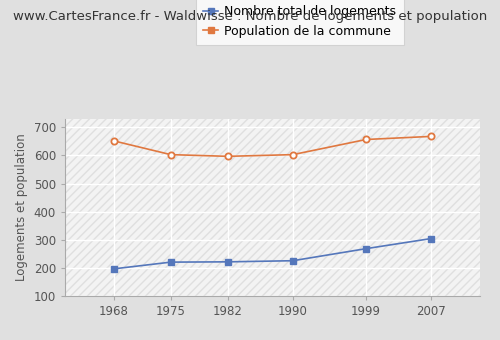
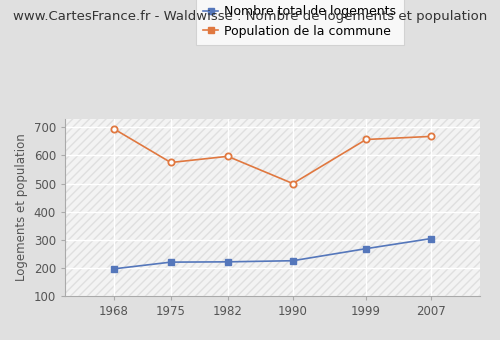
Population de la commune/1968: 652 -> 695
Population de la commune/1975: 603 -> 575
Population de la commune/1990: 603 -> 500
